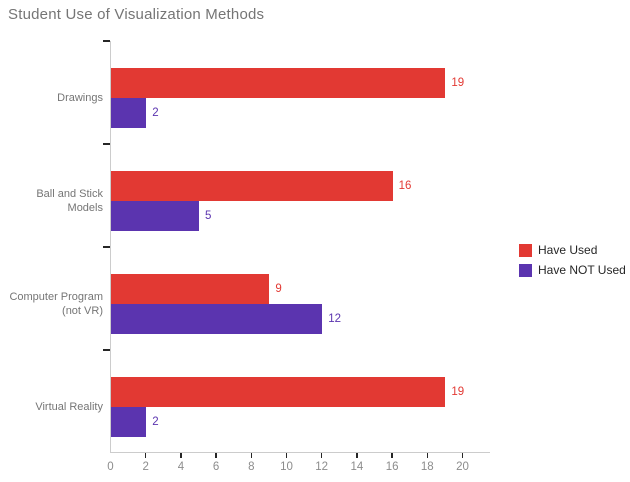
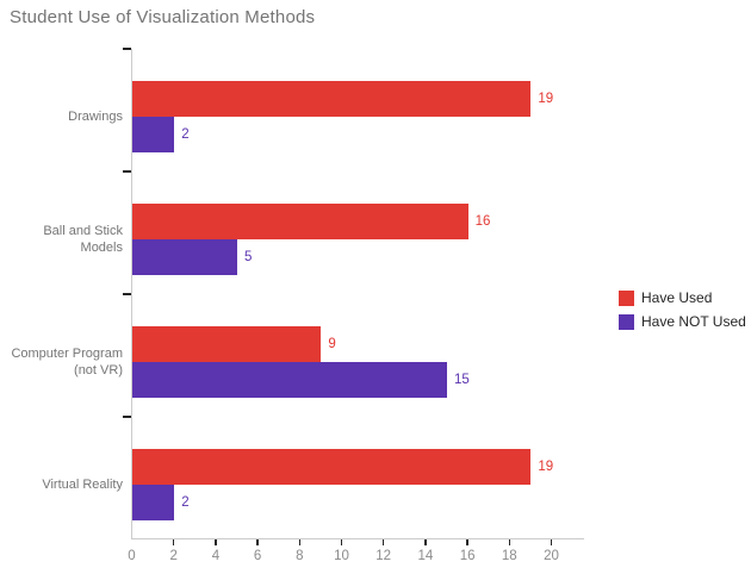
Have NOT Used/Computer Program (not VR): 12 -> 15
